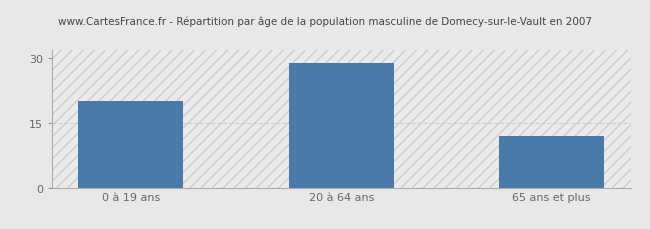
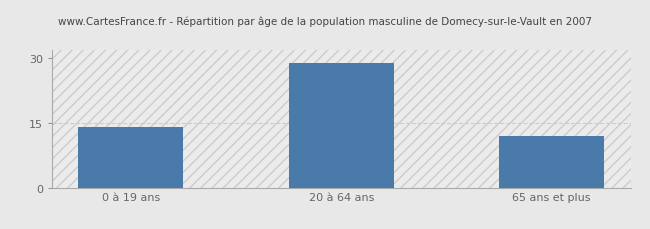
0 à 19 ans: 20 -> 14
